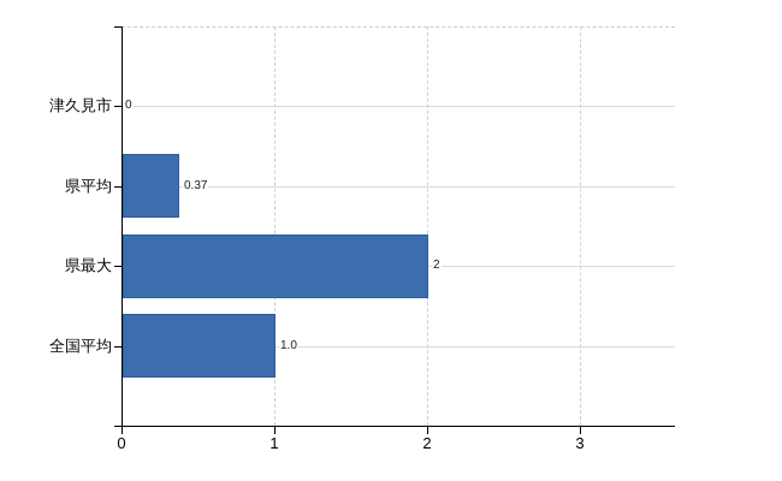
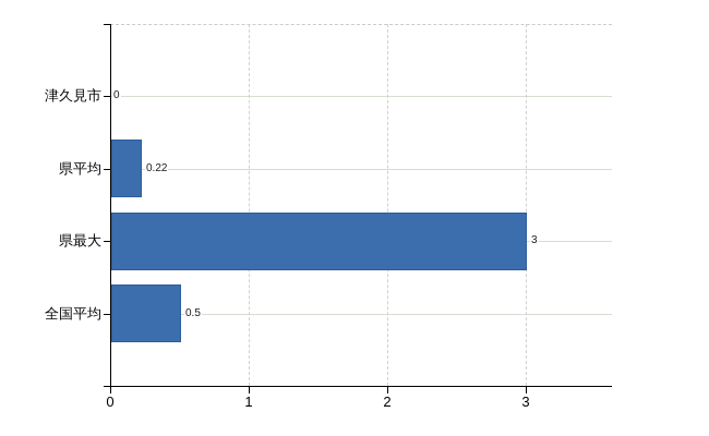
県平均: 0.37 -> 0.22
県最大: 2 -> 3
全国平均: 1.0 -> 0.5
